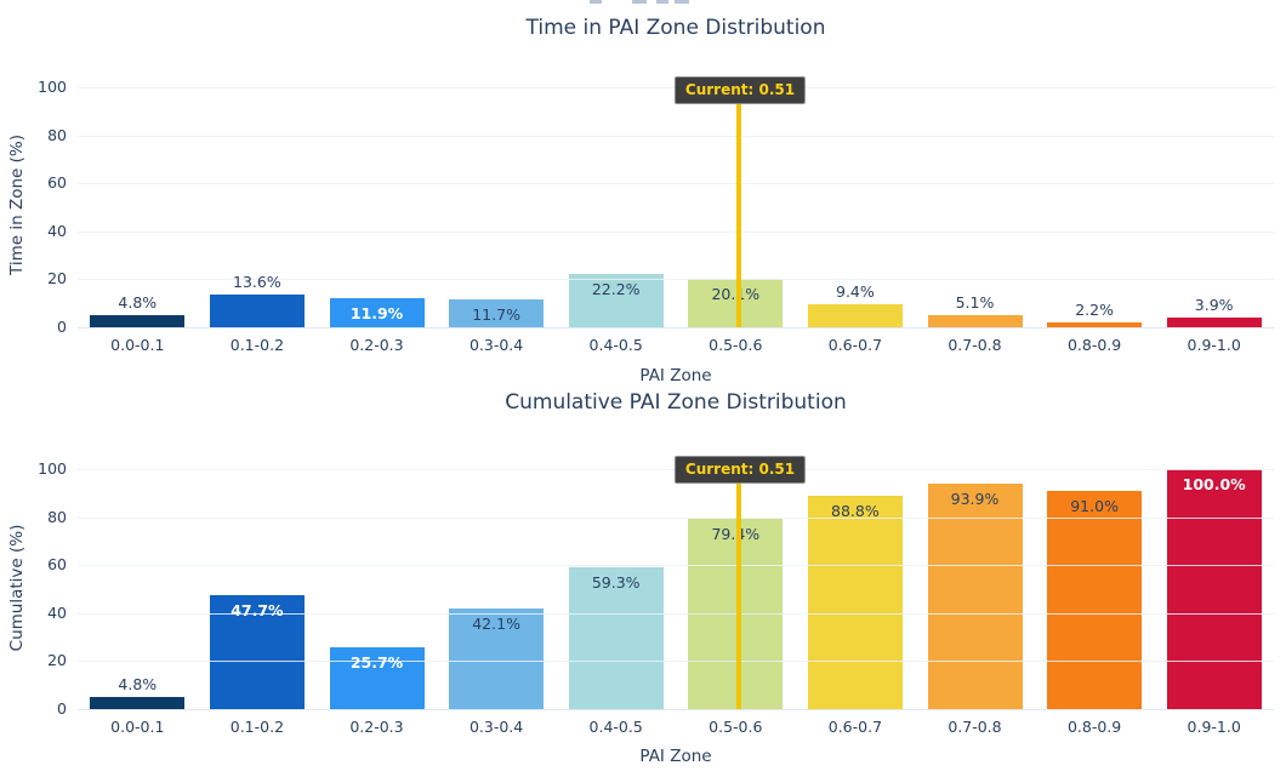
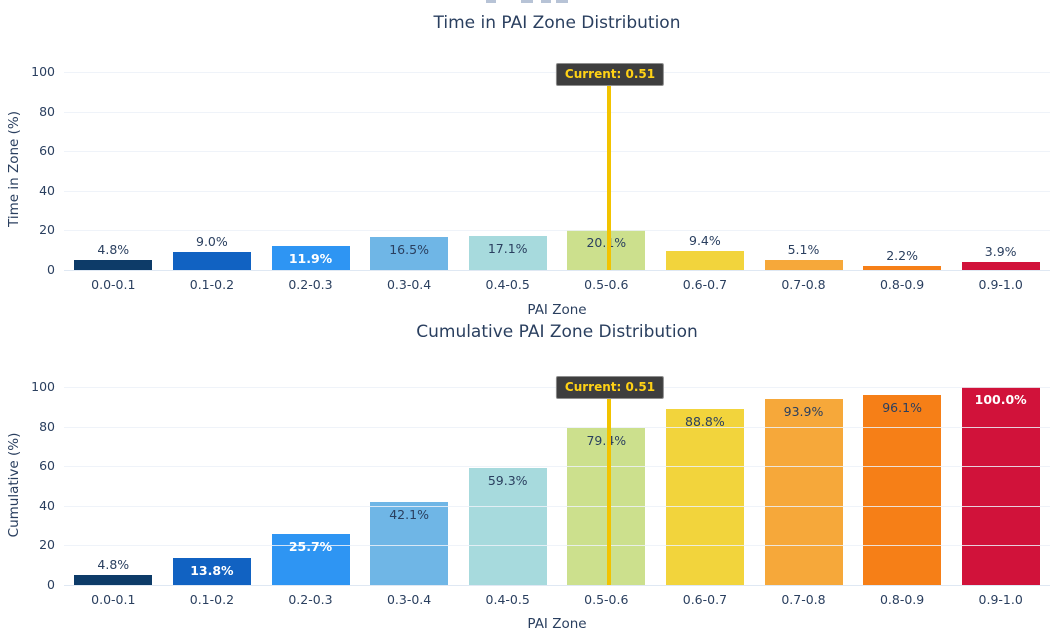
Time in PAI Zone Distribution/0.1-0.2: 13.6% -> 9.0%
Time in PAI Zone Distribution/0.3-0.4: 11.7% -> 16.5%
Time in PAI Zone Distribution/0.4-0.5: 22.2% -> 17.1%
Cumulative PAI Zone Distribution/0.1-0.2: 47.7% -> 13.8%
Cumulative PAI Zone Distribution/0.8-0.9: 91.0% -> 96.1%
